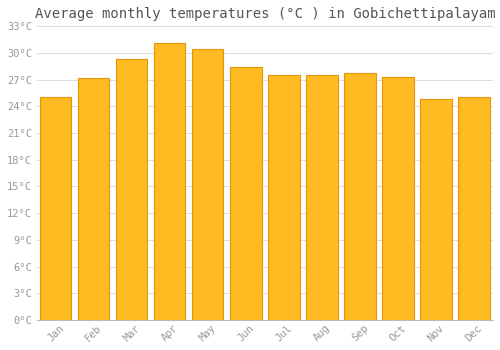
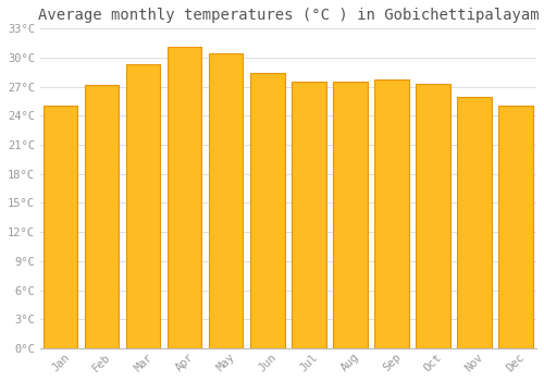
Nov: 24.8°C -> 26.0°C
